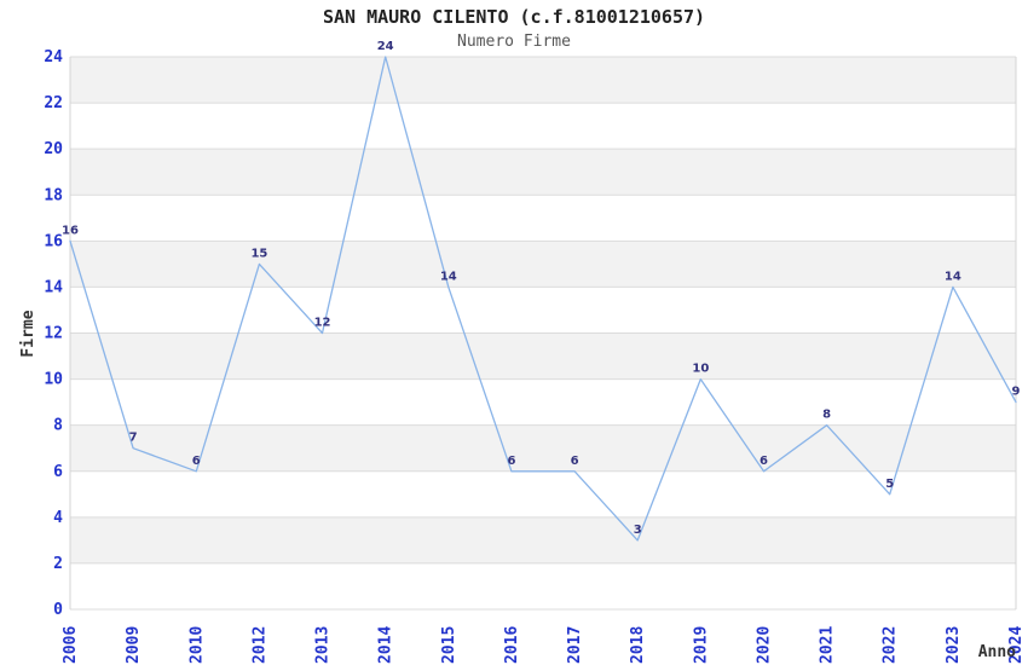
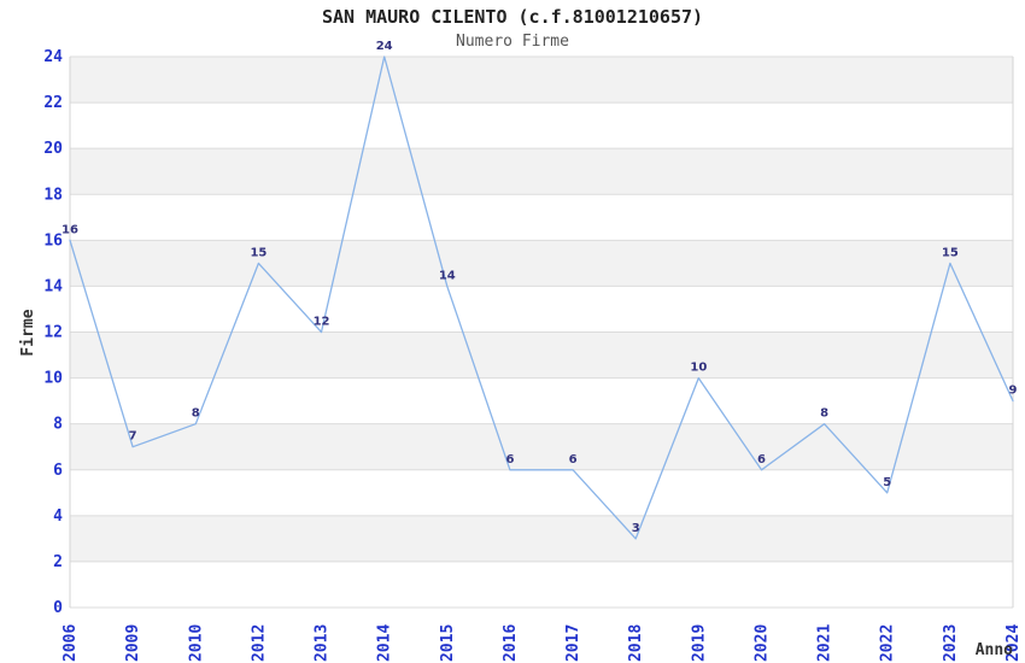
2010: 6 -> 8
2023: 14 -> 15
